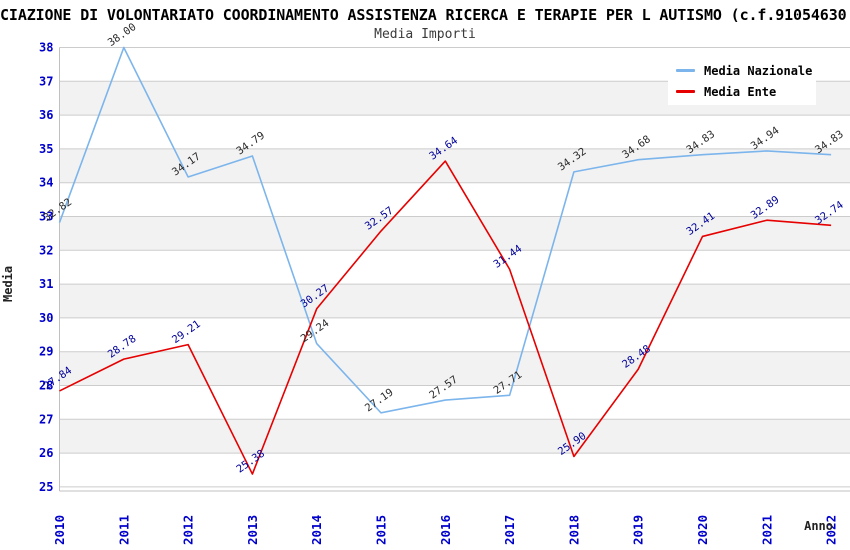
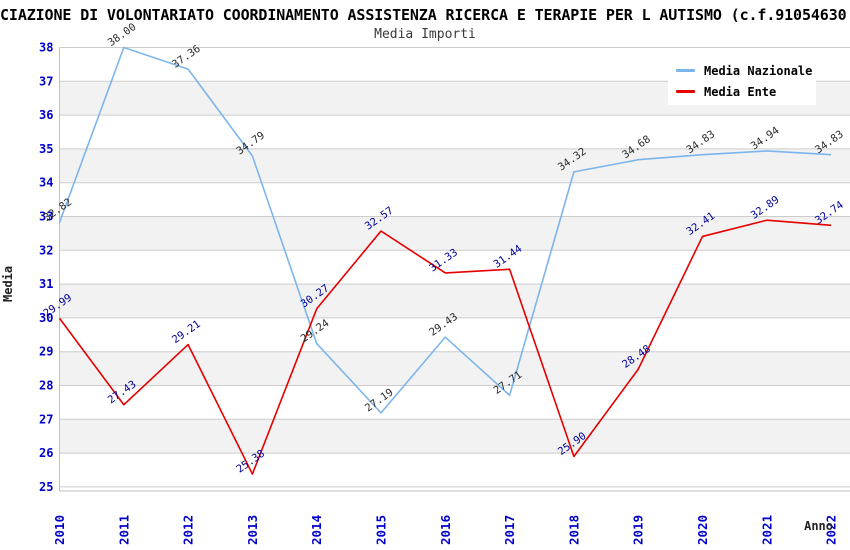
Media Ente/2010: 27.84 -> 29.99
Media Ente/2011: 28.78 -> 27.43
Media Nazionale/2012: 34.17 -> 37.36
Media Nazionale/2016: 27.57 -> 29.43
Media Ente/2016: 34.64 -> 31.33
